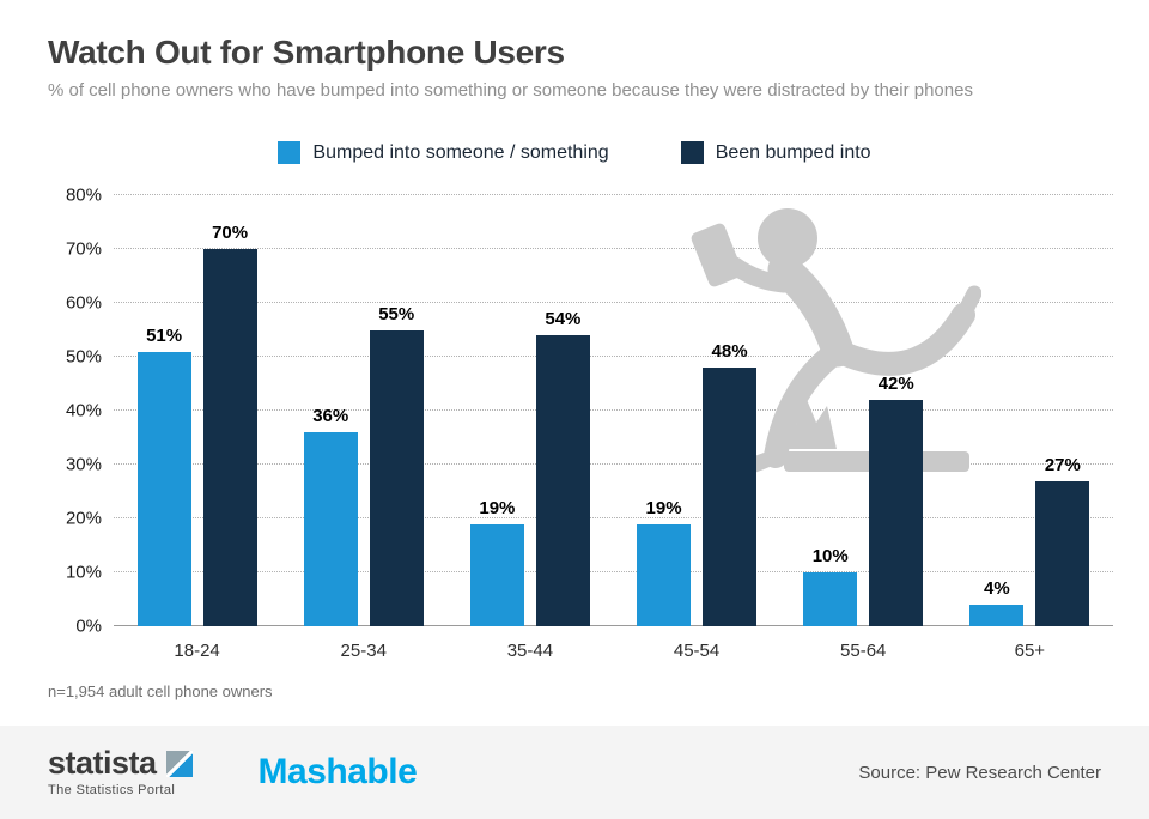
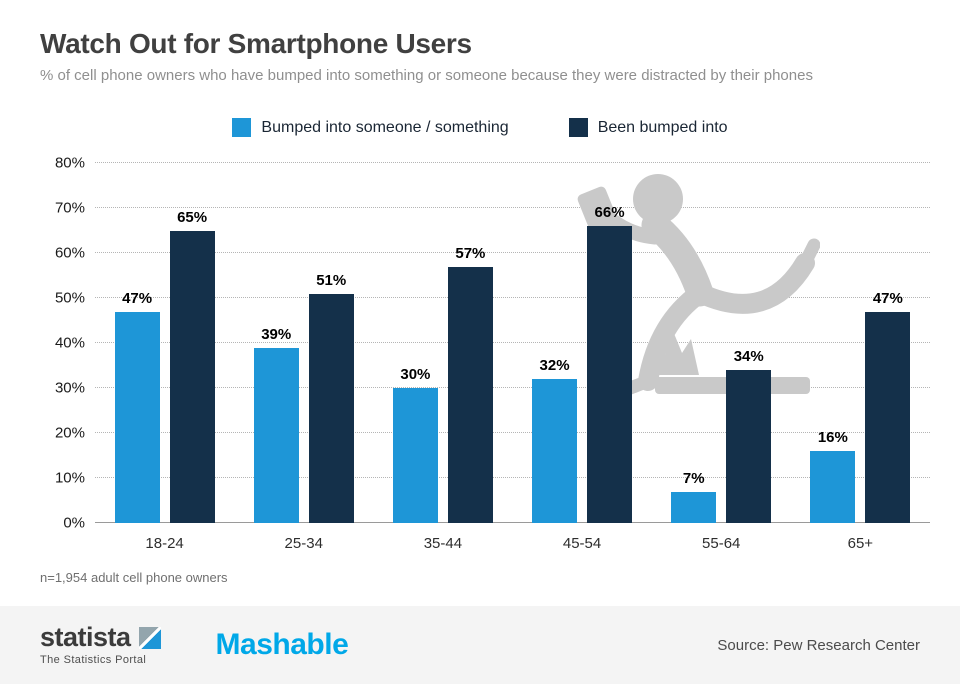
Bumped into someone / something/18-24: 51% -> 47%
Been bumped into/18-24: 70% -> 65%
Bumped into someone / something/25-34: 36% -> 39%
Been bumped into/25-34: 55% -> 51%
Bumped into someone / something/35-44: 19% -> 30%
Been bumped into/35-44: 54% -> 57%
Bumped into someone / something/45-54: 19% -> 32%
Been bumped into/45-54: 48% -> 66%
Bumped into someone / something/55-64: 10% -> 7%
Been bumped into/55-64: 42% -> 34%
Bumped into someone / something/65+: 4% -> 16%
Been bumped into/65+: 27% -> 47%
